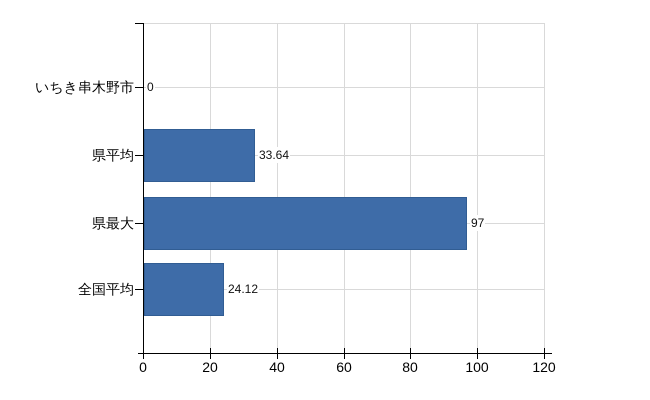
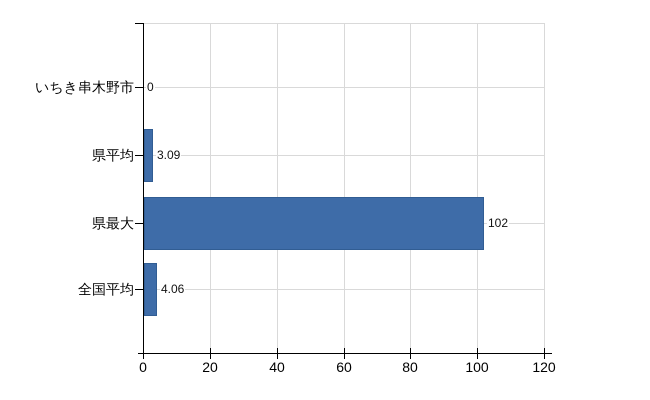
県平均: 33.64 -> 3.09
県最大: 97 -> 102
全国平均: 24.12 -> 4.06
